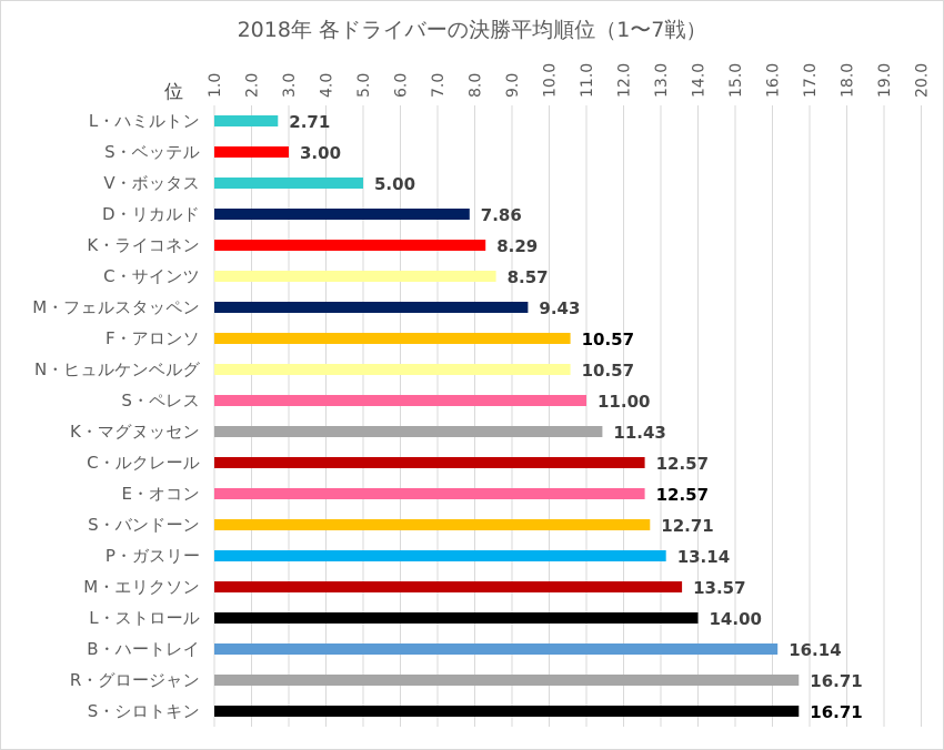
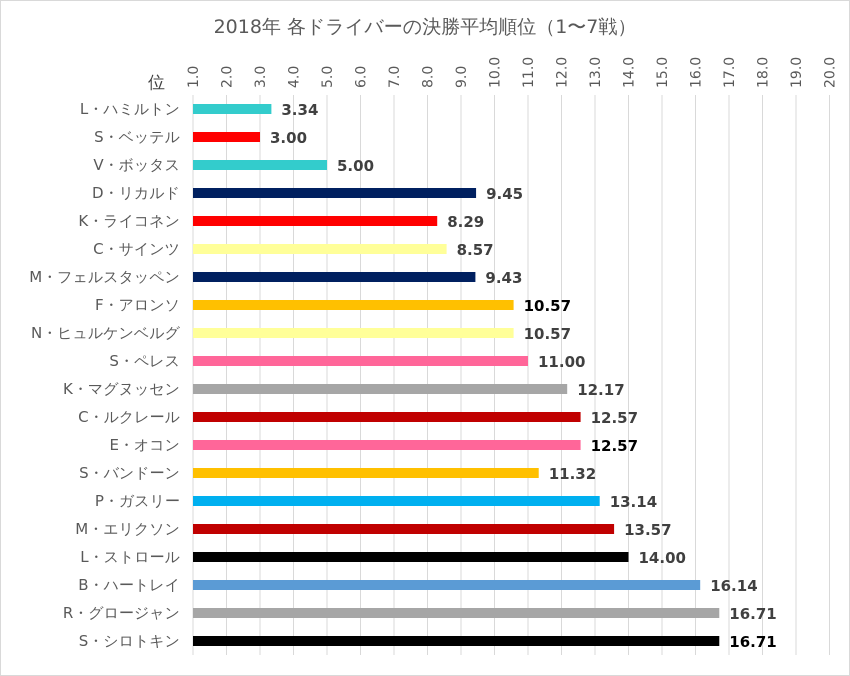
L・ハミルトン: 2.71 -> 3.34
D・リカルド: 7.86 -> 9.45
K・マグヌッセン: 11.43 -> 12.17
S・バンドーン: 12.71 -> 11.32
